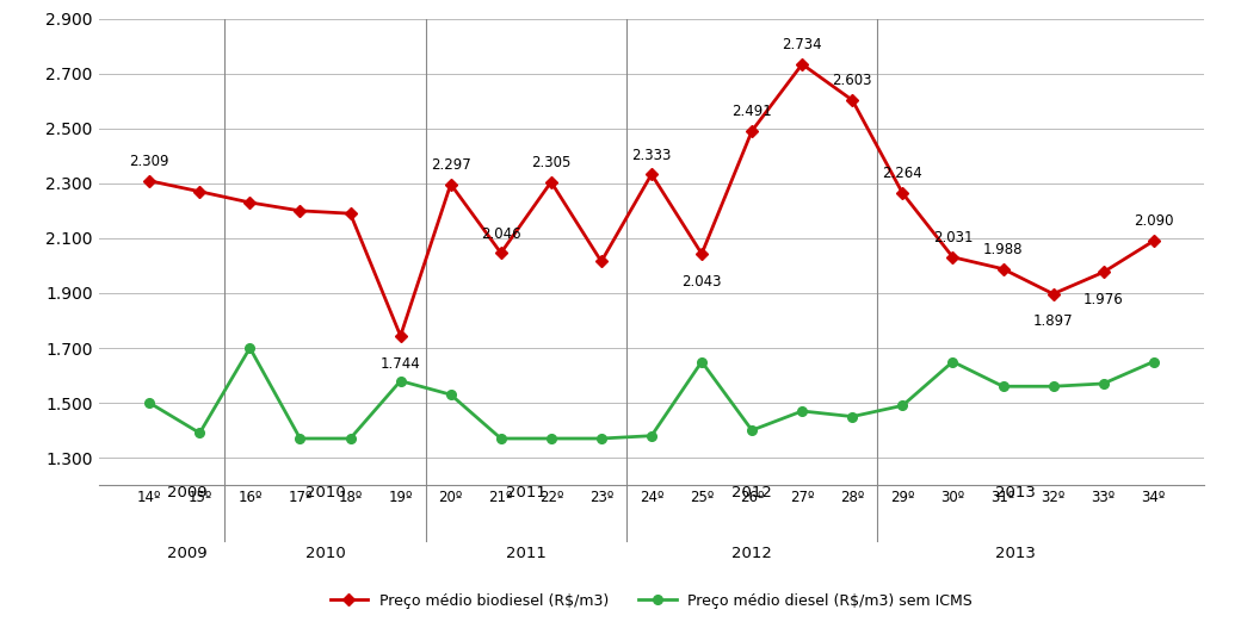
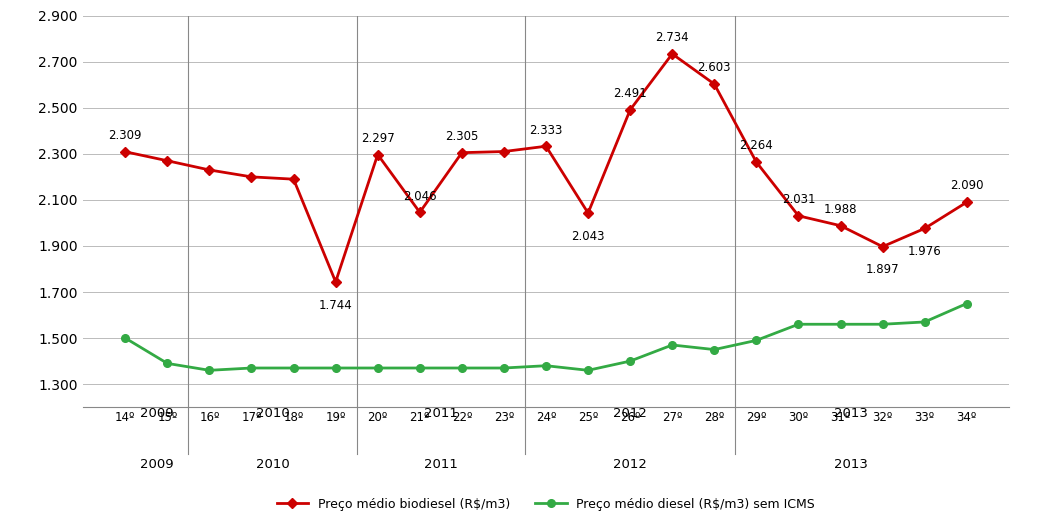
Preço médio diesel (R$/m3) sem ICMS/16º: 1.70 -> 1.36
Preço médio diesel (R$/m3) sem ICMS/19º: 1.58 -> 1.37
Preço médio diesel (R$/m3) sem ICMS/20º: 1.53 -> 1.37
Preço médio biodiesel (R$/m3)/23º: 2.015 -> 2.310
Preço médio diesel (R$/m3) sem ICMS/25º: 1.65 -> 1.36
Preço médio diesel (R$/m3) sem ICMS/30º: 1.65 -> 1.56
